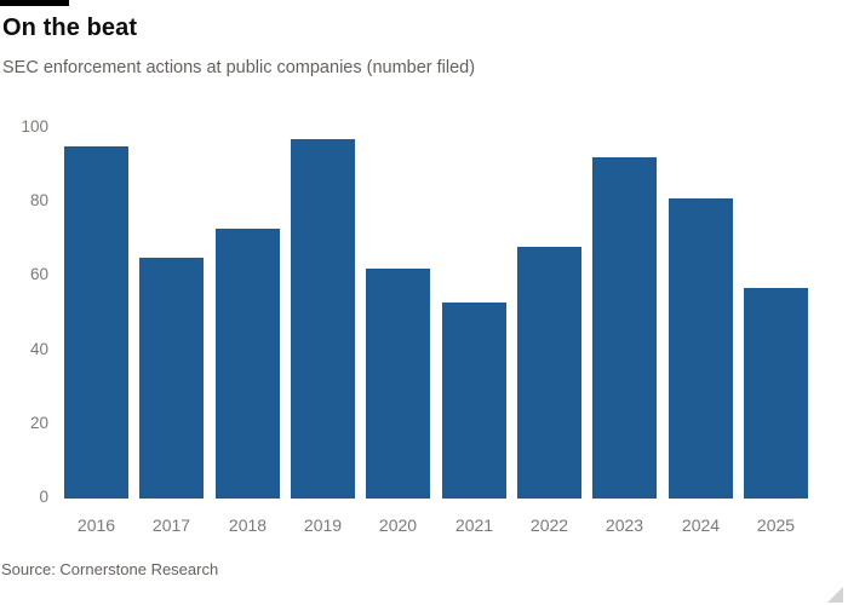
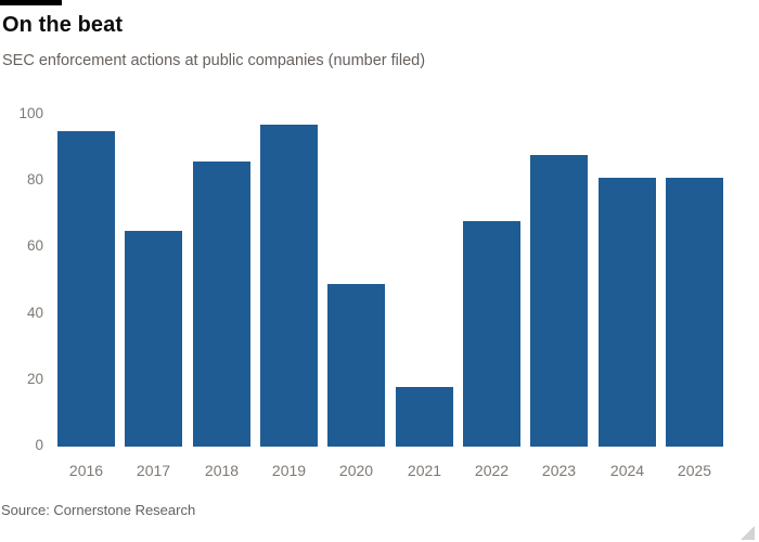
2018: 73 -> 86
2020: 62 -> 49
2021: 53 -> 18
2023: 92 -> 88
2025: 57 -> 81
